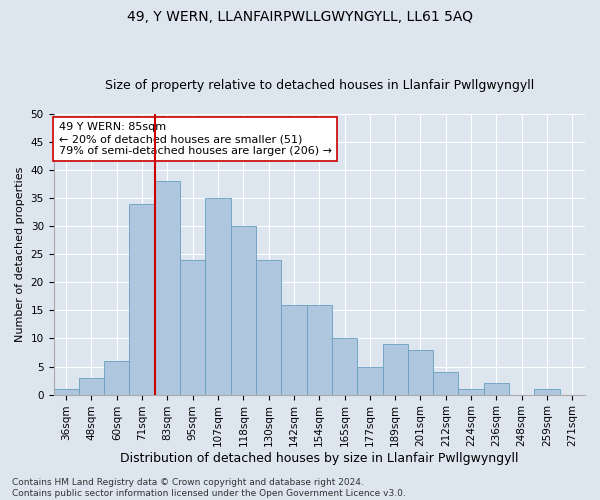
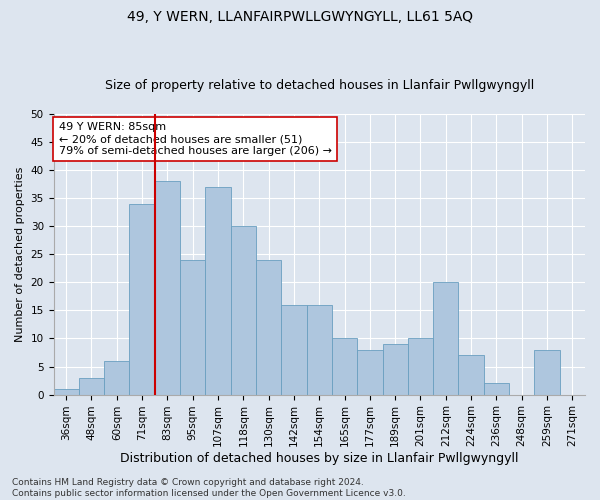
107sqm: 35 -> 37
177sqm: 5 -> 8
201sqm: 8 -> 10
212sqm: 4 -> 20
224sqm: 1 -> 7
259sqm: 1 -> 8
